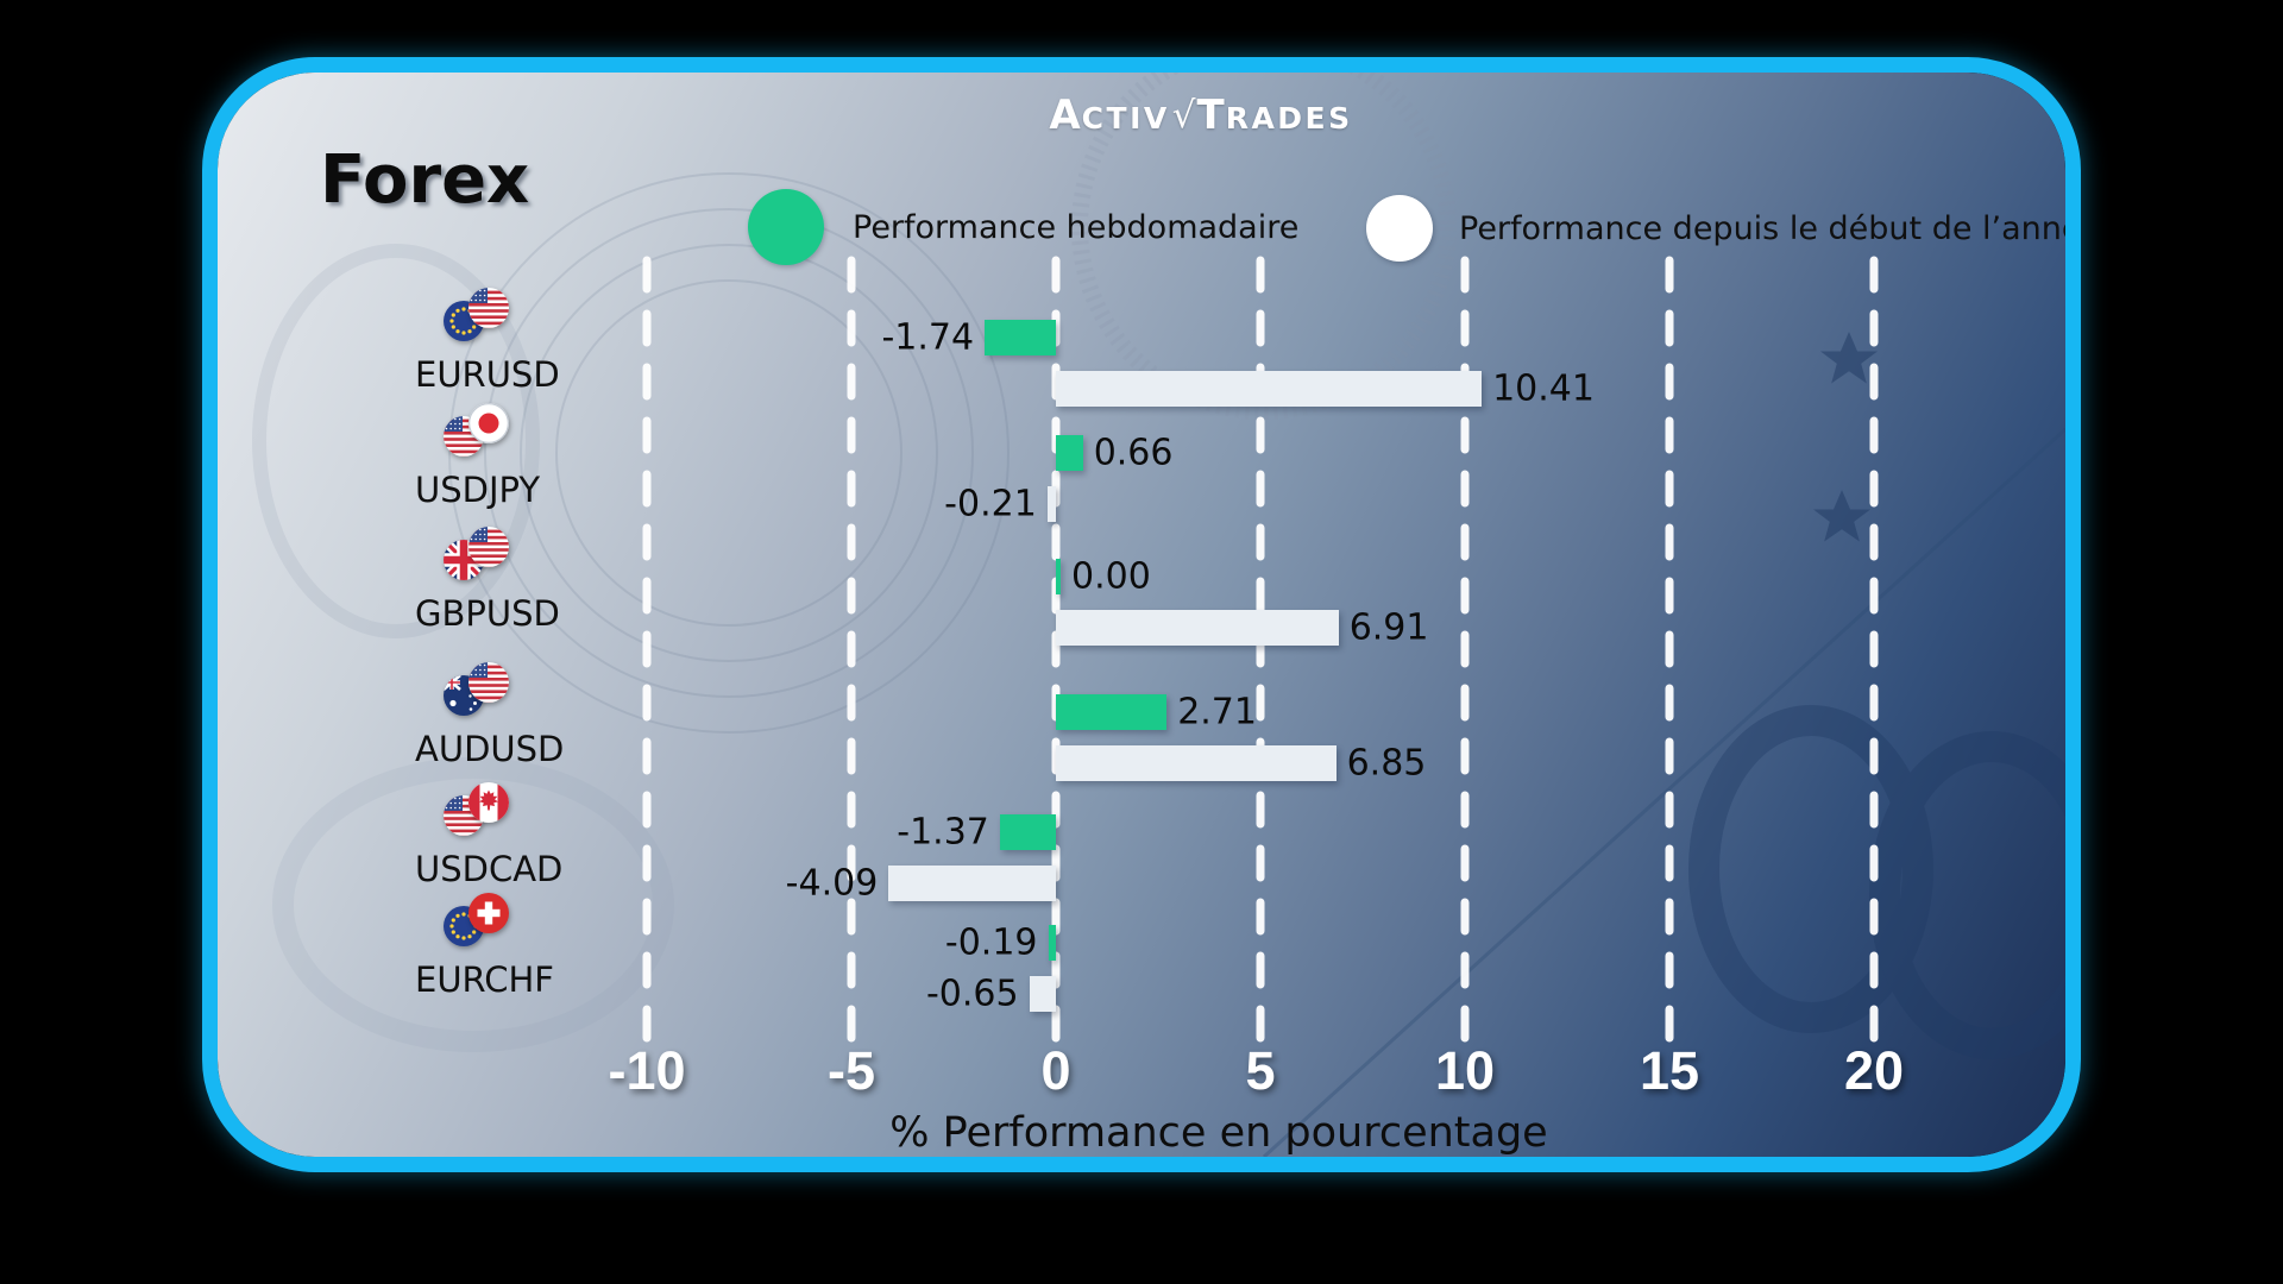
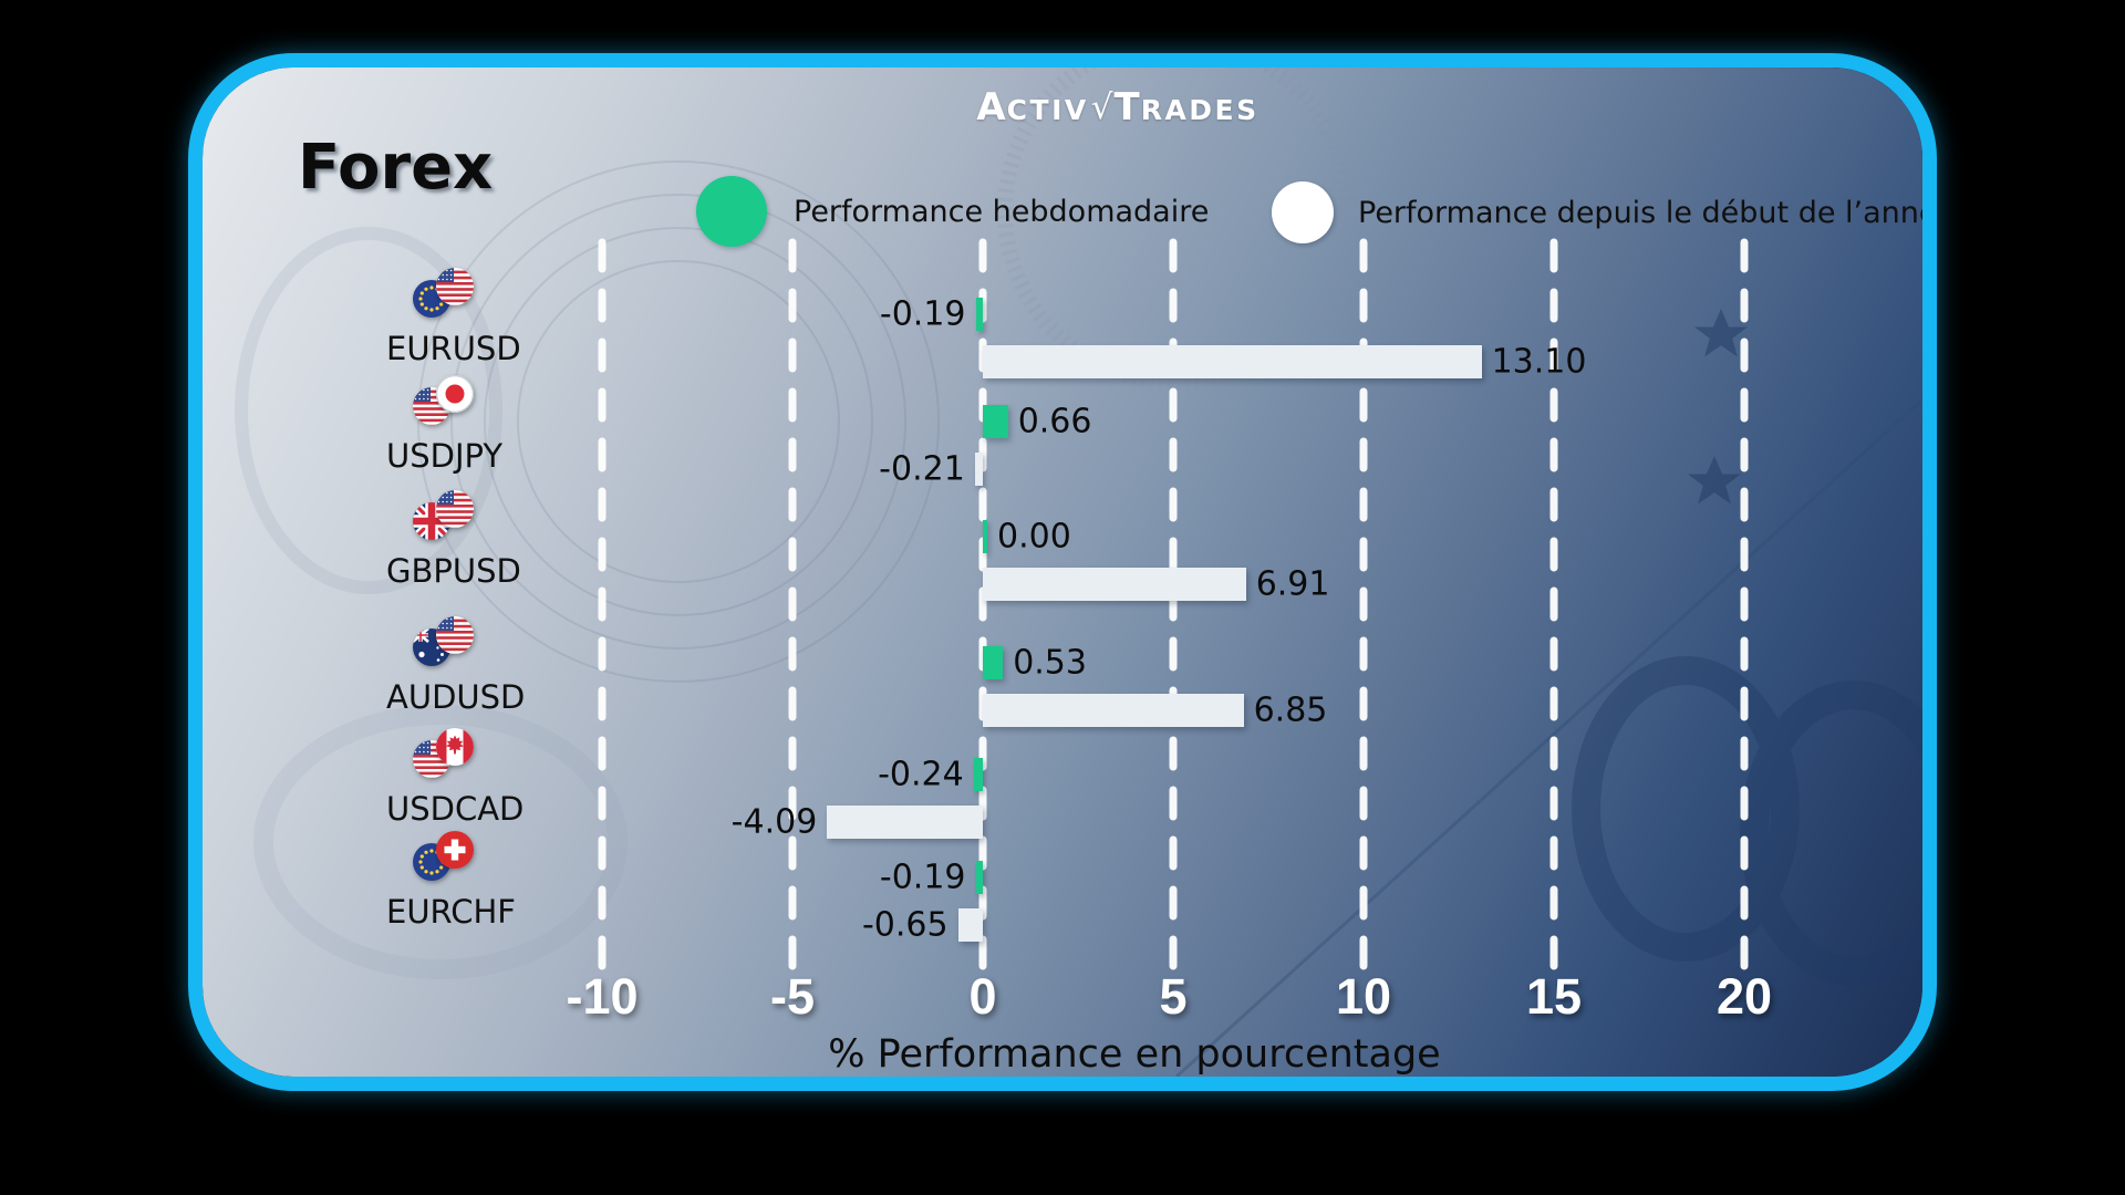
Performance hebdomadaire/EURUSD: -1.74 -> -0.19
Performance depuis le début de l’année/EURUSD: 10.41 -> 13.10
Performance hebdomadaire/AUDUSD: 2.71 -> 0.53
Performance hebdomadaire/USDCAD: -1.37 -> -0.24
